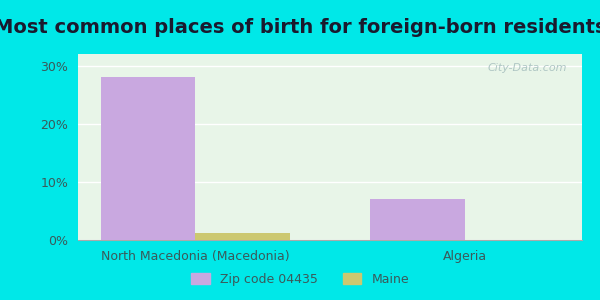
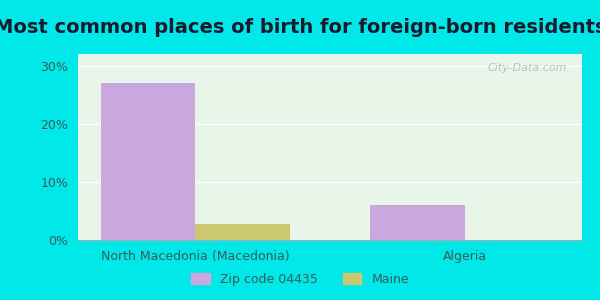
Zip code 04435/North Macedonia (Macedonia): 28% -> 27%
Maine/North Macedonia (Macedonia): 1.2% -> 2.8%
Zip code 04435/Algeria: 7% -> 6%
